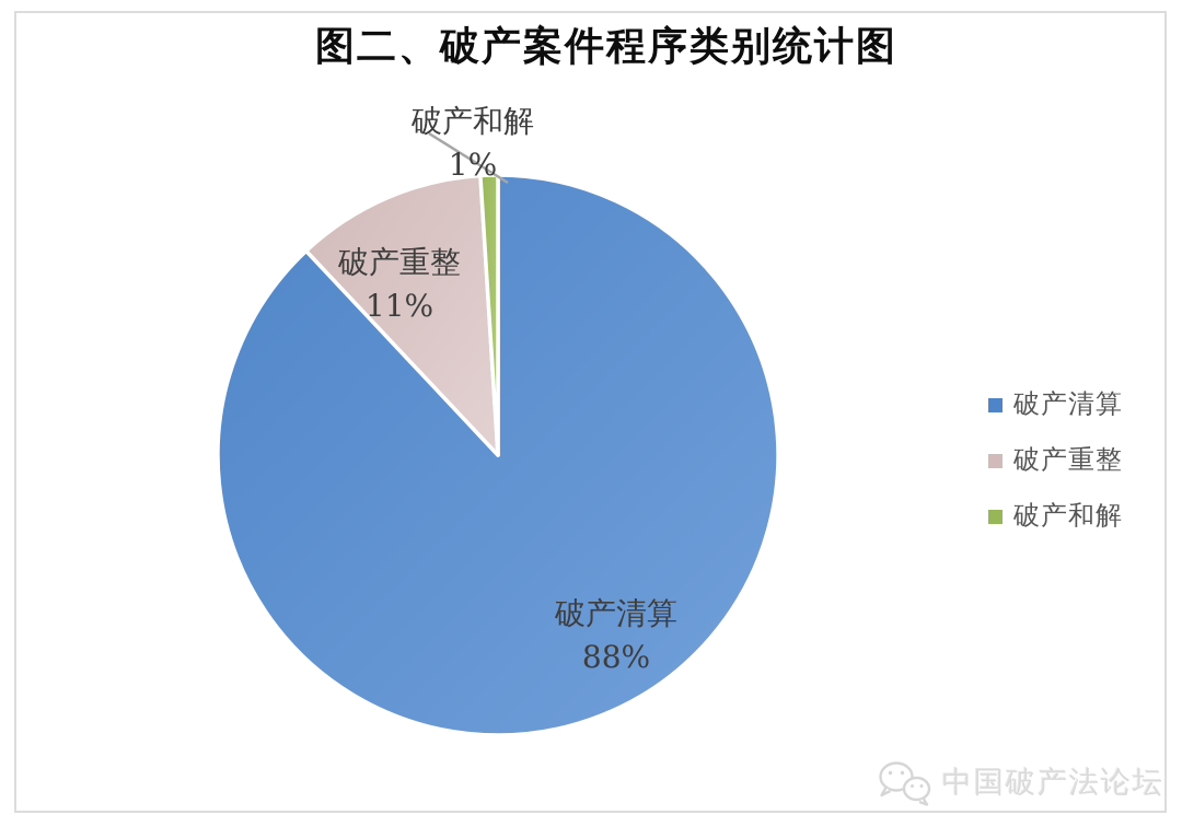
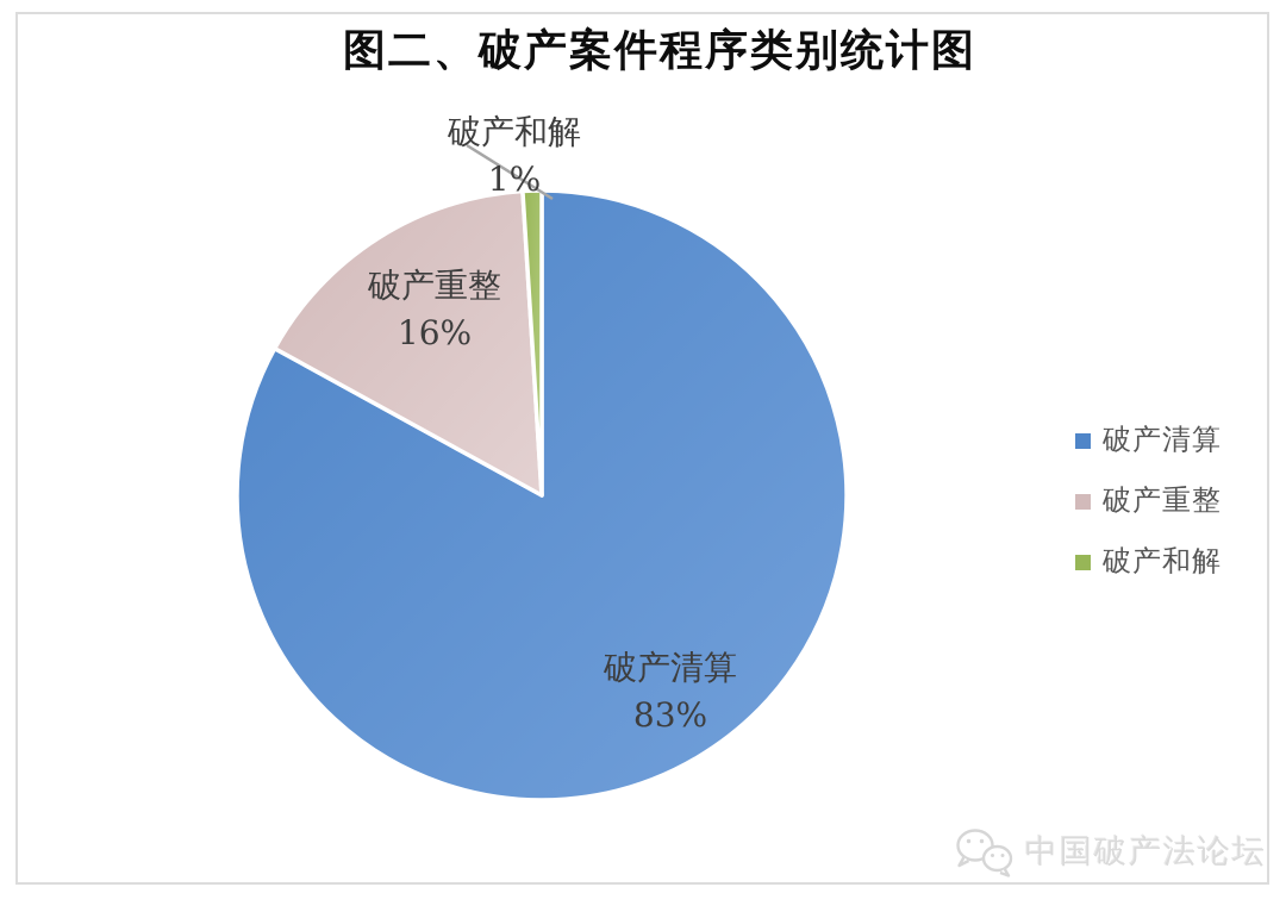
破产清算: 88% -> 83%
破产重整: 11% -> 16%
